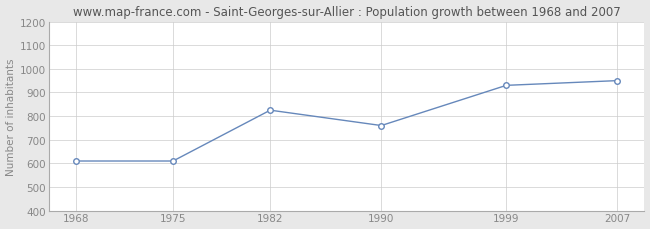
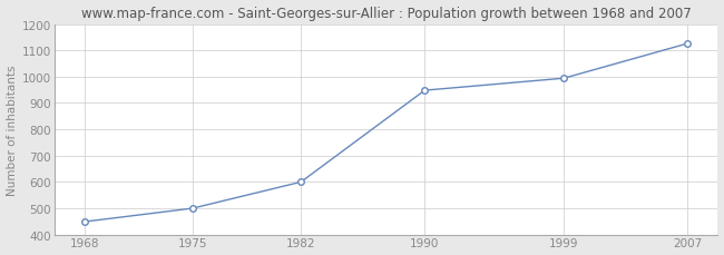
1968: 610 -> 449
1975: 610 -> 500
1982: 825 -> 600
1990: 760 -> 948
1999: 930 -> 994
2007: 950 -> 1126
